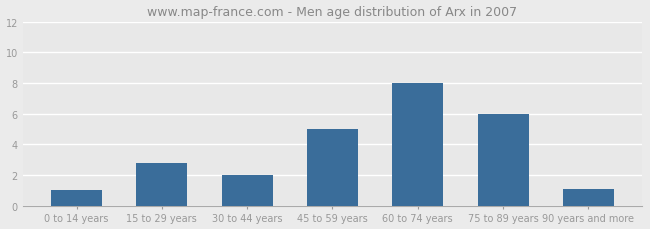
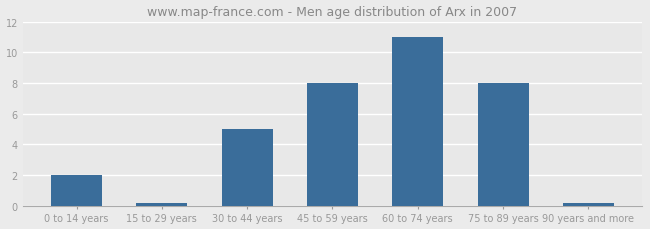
0 to 14 years: 1.0 -> 2.0
15 to 29 years: 2.8 -> 0.2
30 to 44 years: 2.0 -> 5.0
45 to 59 years: 5.0 -> 8.0
60 to 74 years: 8.0 -> 11.0
75 to 89 years: 6.0 -> 8.0
90 years and more: 1.1 -> 0.2
